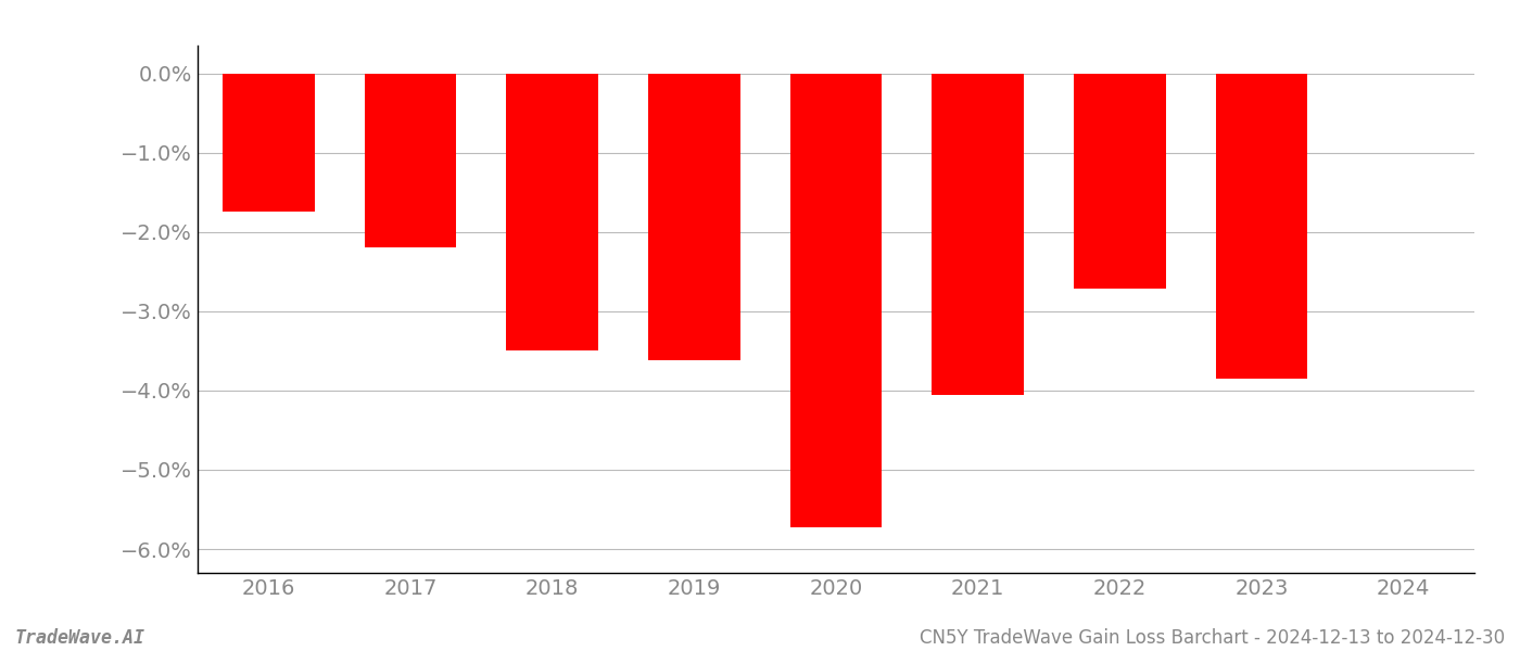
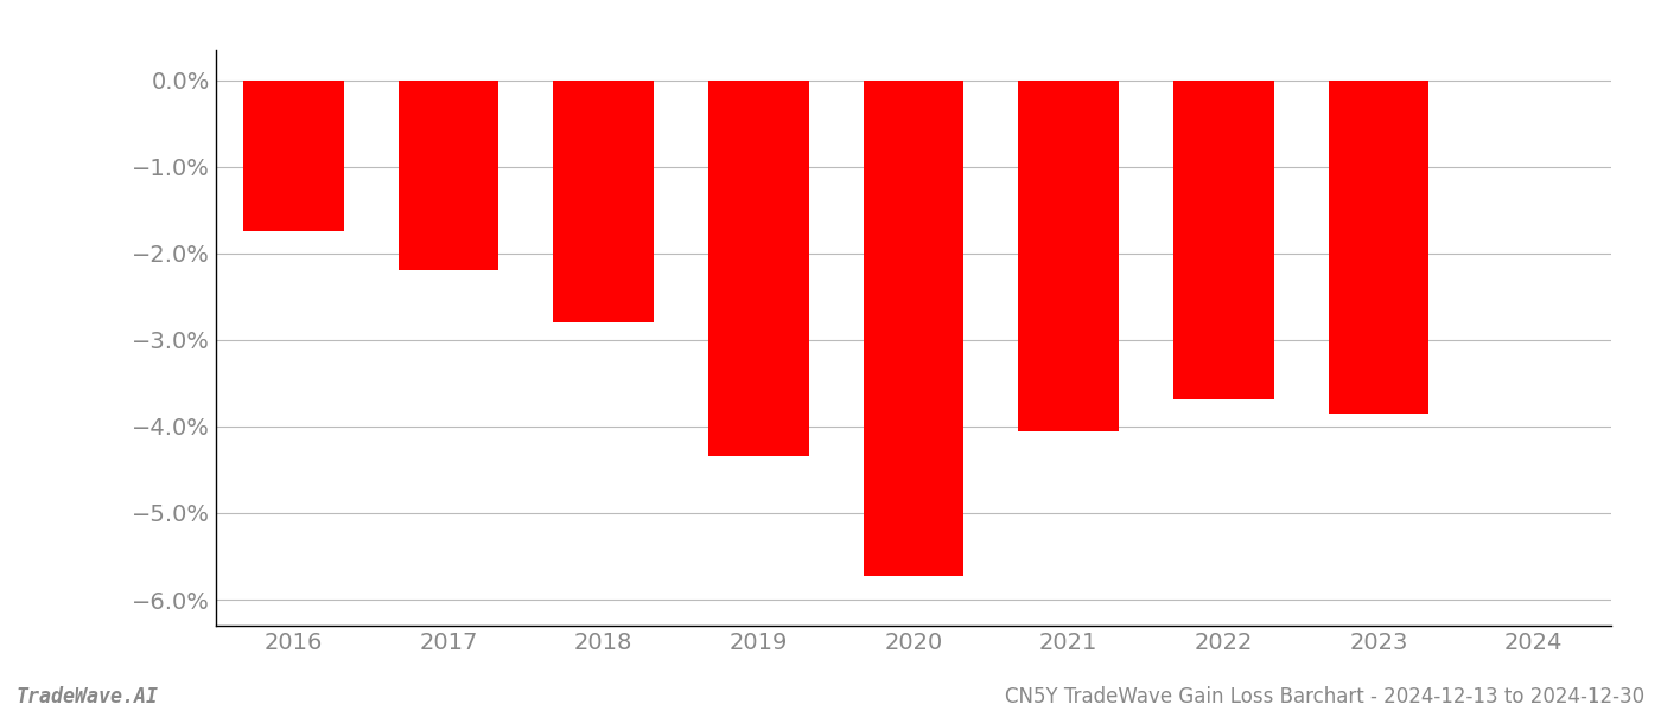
2018: -3.50% -> -2.80%
2019: -3.62% -> -4.35%
2022: -2.72% -> -3.68%
